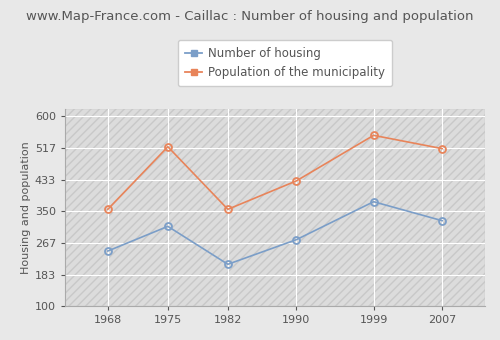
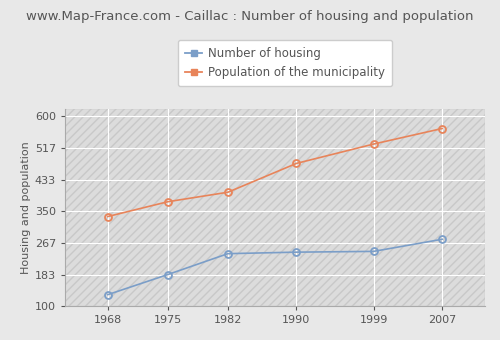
Number of housing/1968: 245 -> 130
Population of the municipality/1968: 355 -> 336
Number of housing/1975: 310 -> 183
Population of the municipality/1975: 520 -> 375
Number of housing/1982: 210 -> 238
Population of the municipality/1982: 355 -> 400
Number of housing/1990: 275 -> 242
Population of the municipality/1990: 430 -> 476
Number of housing/1999: 375 -> 244
Population of the municipality/1999: 550 -> 527
Number of housing/2007: 325 -> 276
Population of the municipality/2007: 515 -> 568
